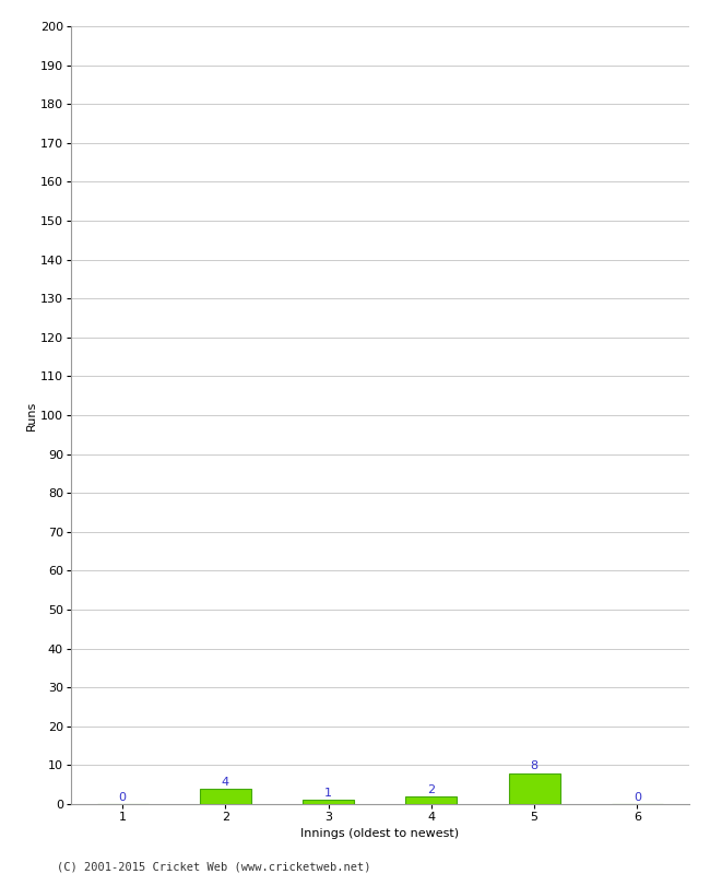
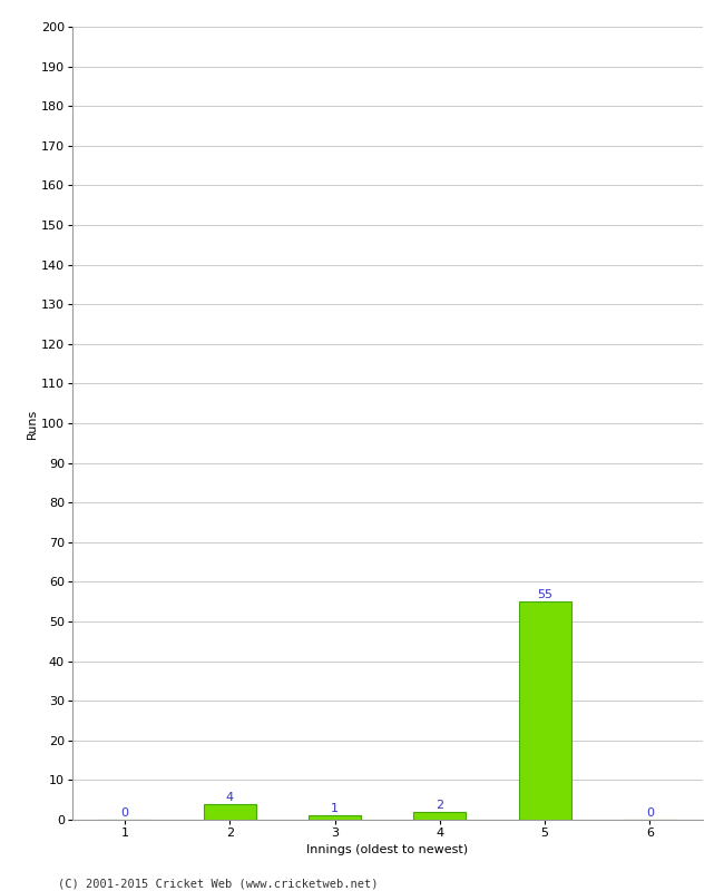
5: 8 -> 55
